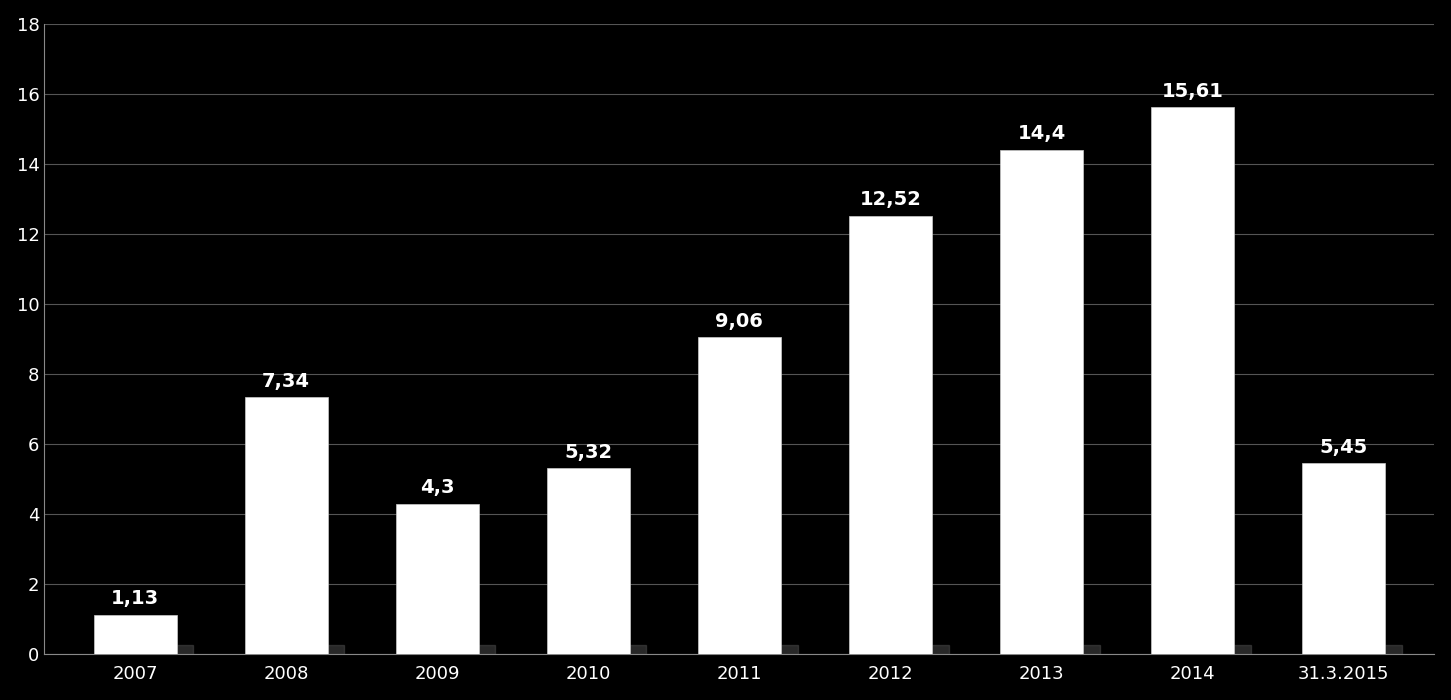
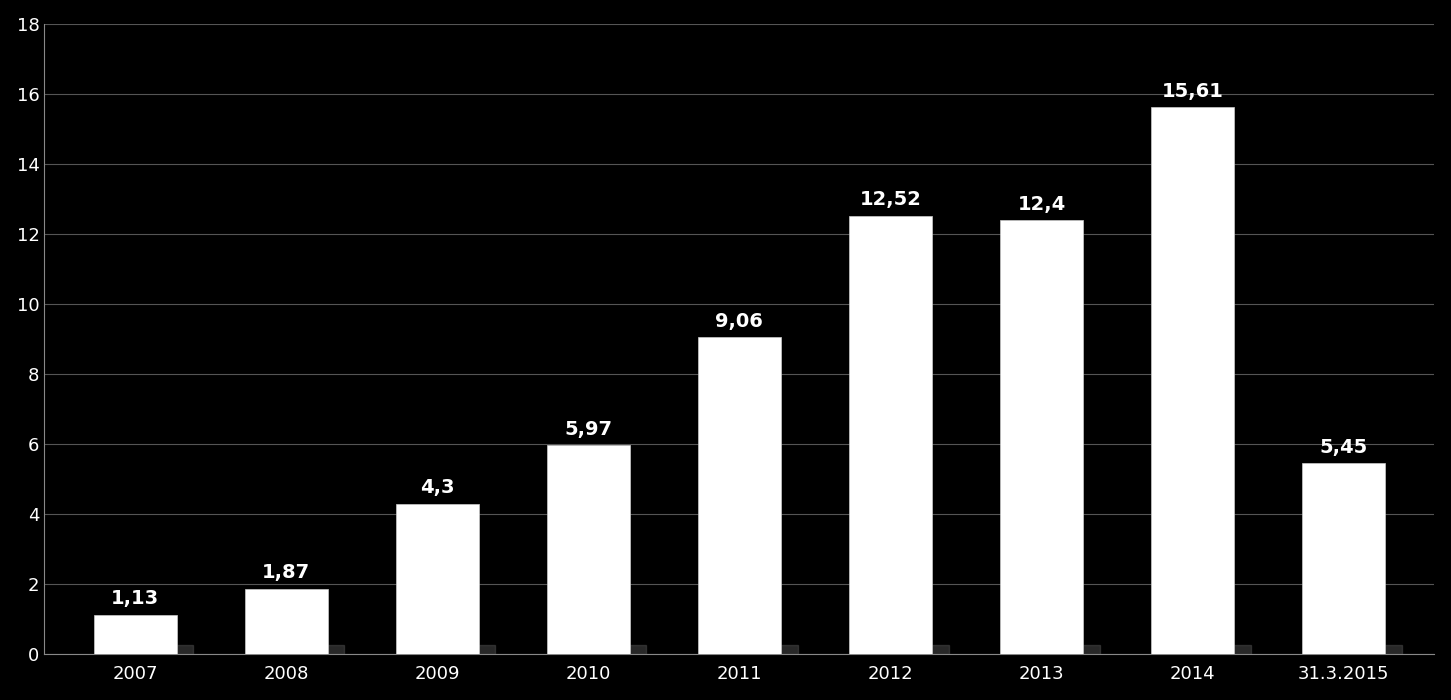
2008: 7,34 -> 1,87
2010: 5,32 -> 5,97
2013: 14,4 -> 12,4
